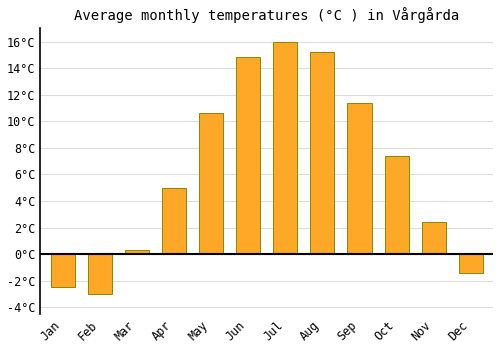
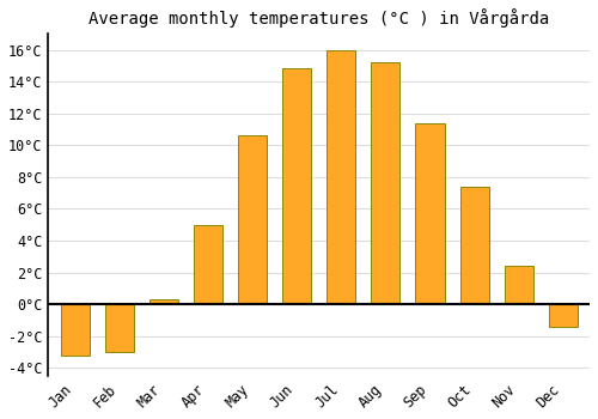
Jan: -2.5°C -> -3.2°C
